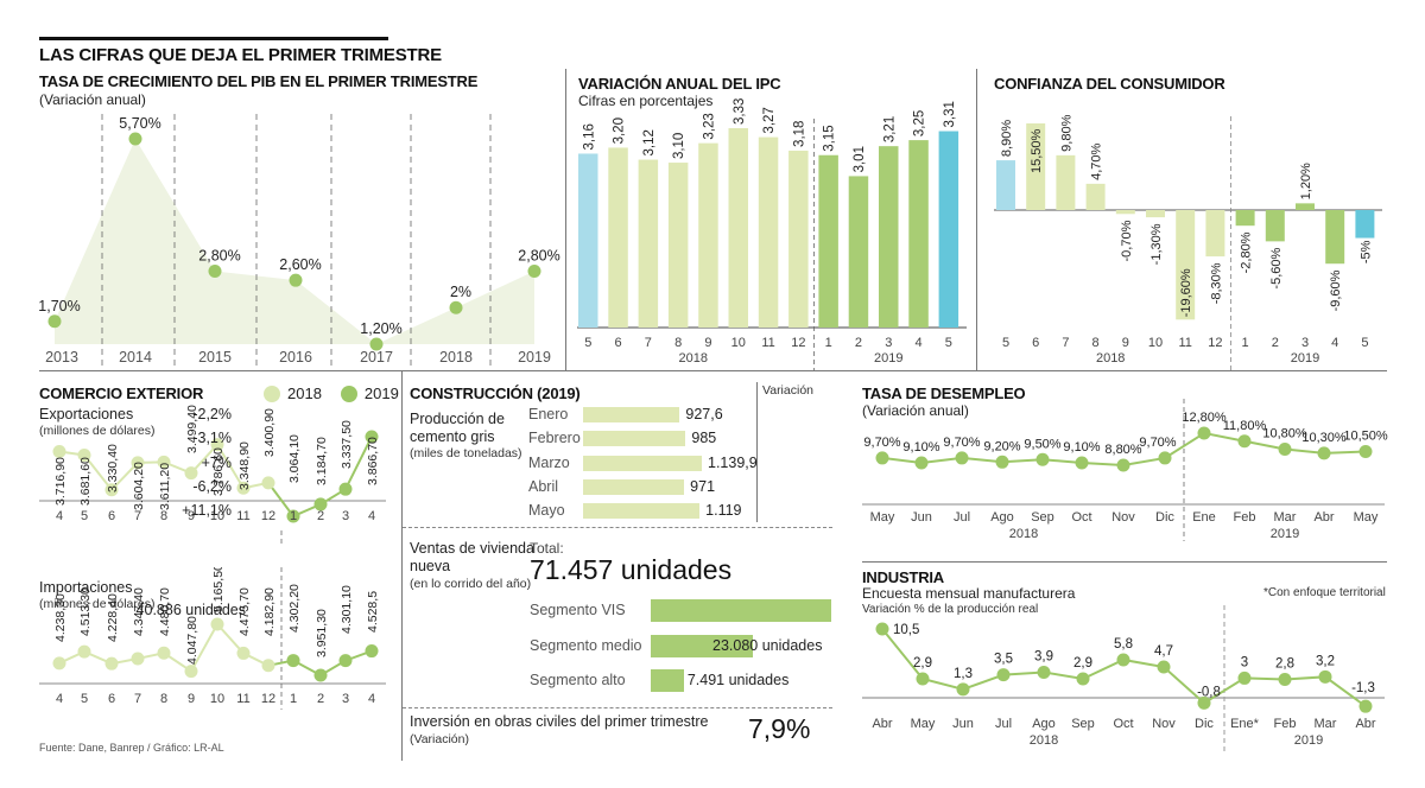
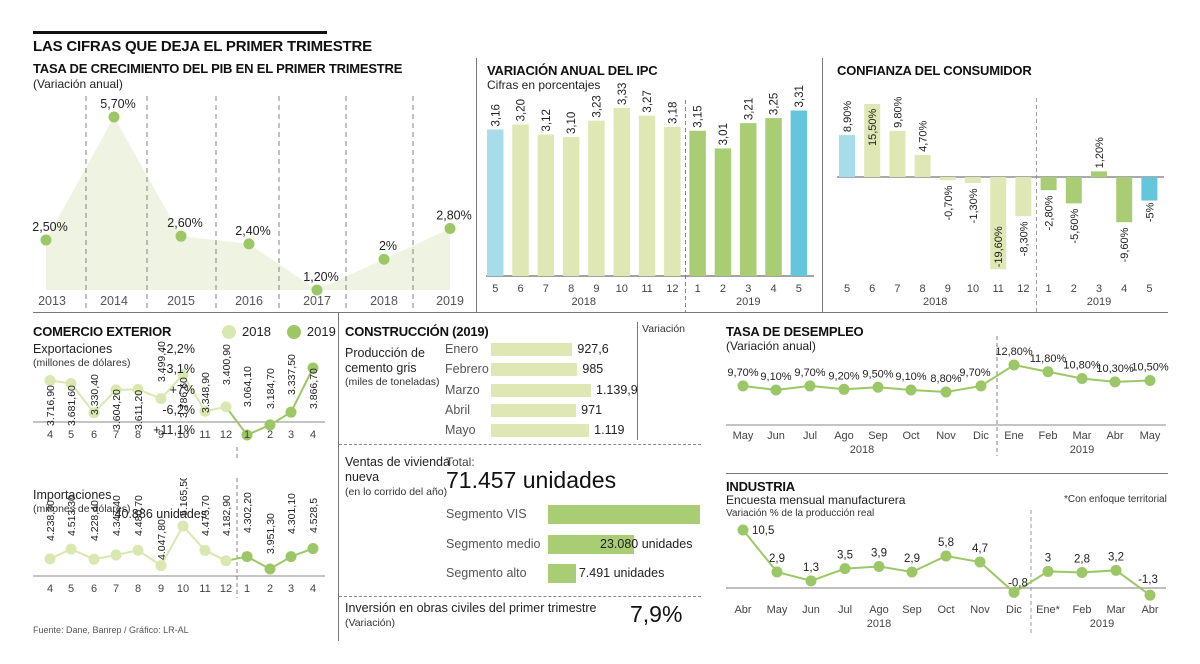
TASA DE CRECIMIENTO DEL PIB EN EL PRIMER TRIMESTRE/2013: 1,70% -> 2,50%
TASA DE CRECIMIENTO DEL PIB EN EL PRIMER TRIMESTRE/2015: 2,80% -> 2,60%
TASA DE CRECIMIENTO DEL PIB EN EL PRIMER TRIMESTRE/2016: 2,60% -> 2,40%
